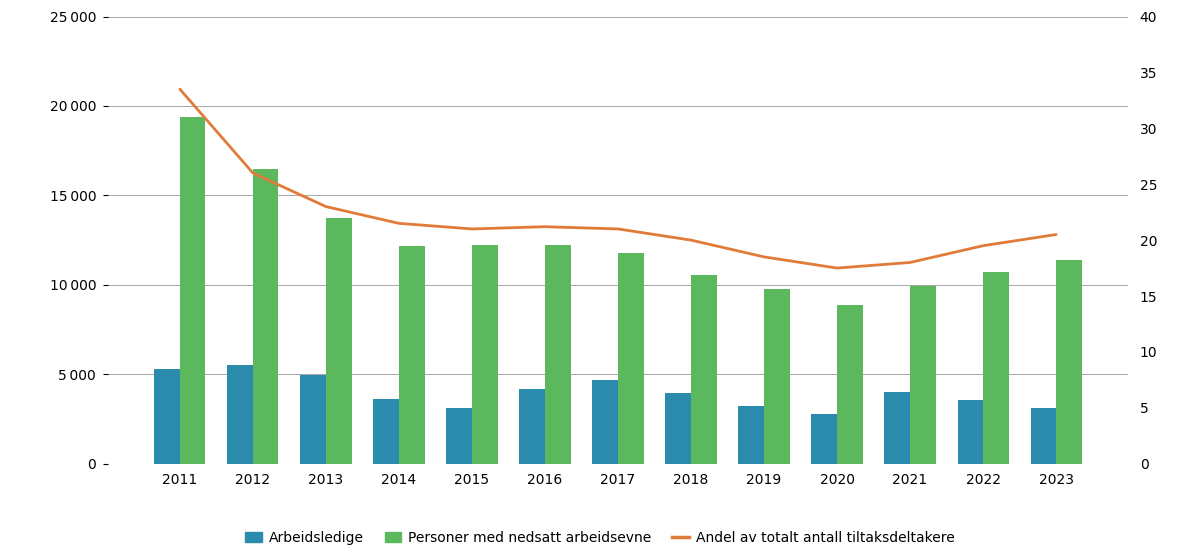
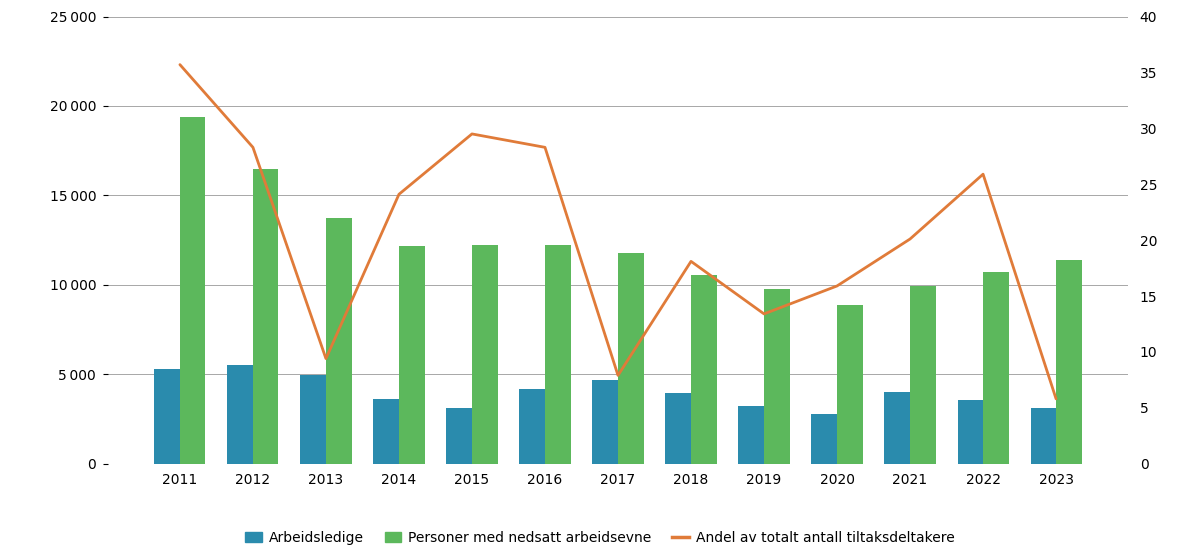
Andel av totalt antall tiltaksdeltakere/2011: 33.5 -> 35.7
Andel av totalt antall tiltaksdeltakere/2012: 26.0 -> 28.3
Andel av totalt antall tiltaksdeltakere/2013: 23.0 -> 9.4
Andel av totalt antall tiltaksdeltakere/2014: 21.5 -> 24.1
Andel av totalt antall tiltaksdeltakere/2015: 21.0 -> 29.5
Andel av totalt antall tiltaksdeltakere/2016: 21.2 -> 28.3
Andel av totalt antall tiltaksdeltakere/2017: 21.0 -> 7.9
Andel av totalt antall tiltaksdeltakere/2018: 20.0 -> 18.1
Andel av totalt antall tiltaksdeltakere/2019: 18.5 -> 13.4
Andel av totalt antall tiltaksdeltakere/2020: 17.5 -> 15.9
Andel av totalt antall tiltaksdeltakere/2021: 18.0 -> 20.1
Andel av totalt antall tiltaksdeltakere/2022: 19.5 -> 25.9
Andel av totalt antall tiltaksdeltakere/2023: 20.5 -> 5.8
